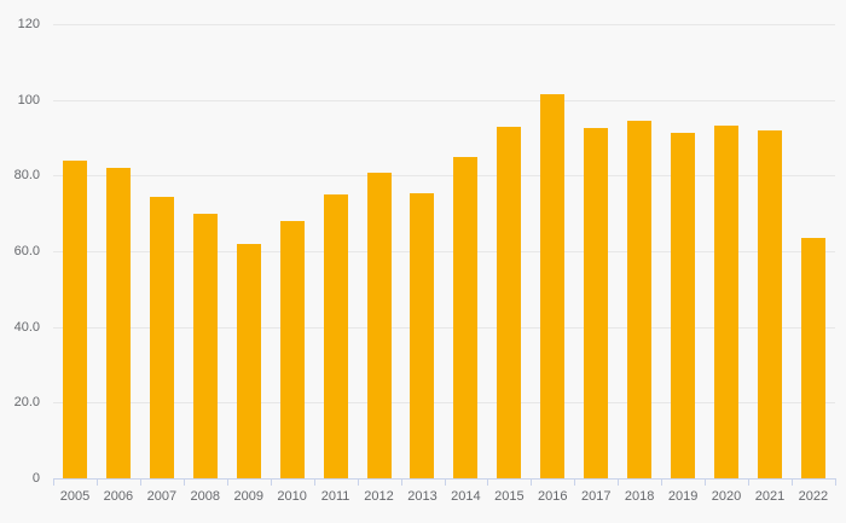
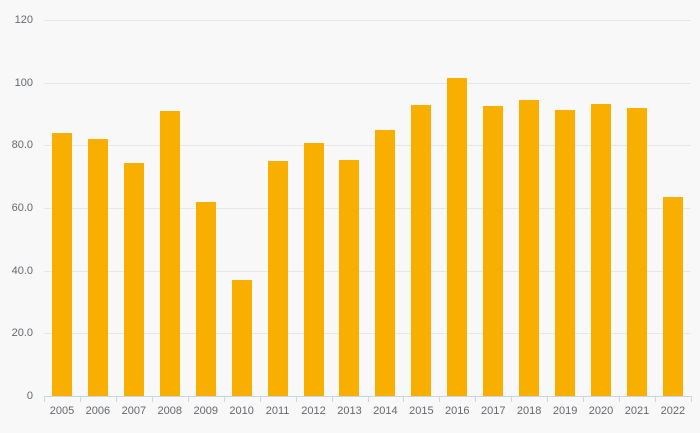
2008: 70 -> 91
2010: 68 -> 37
